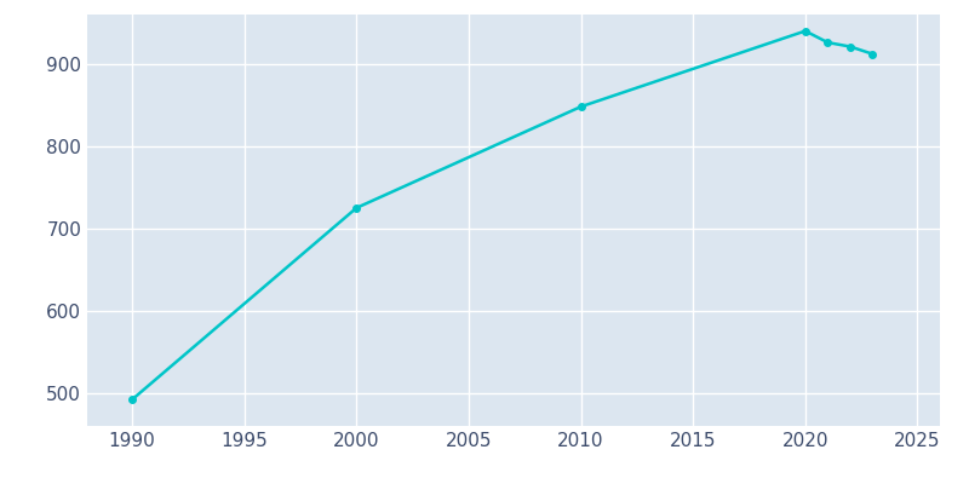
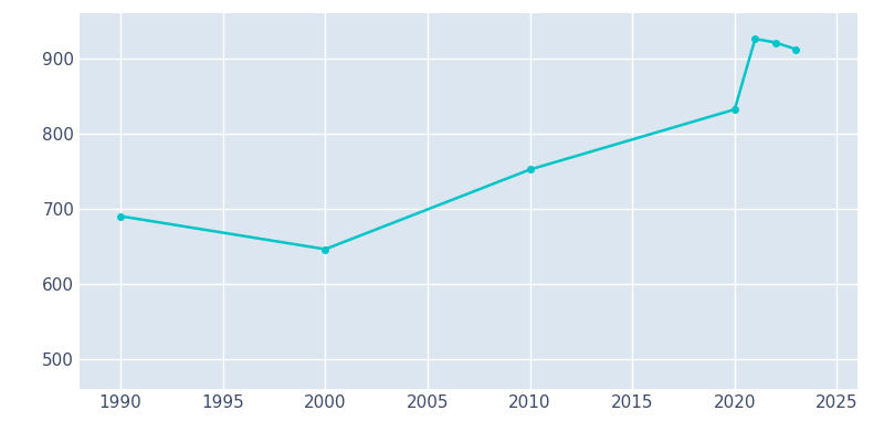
1990: 492 -> 690
2000: 725 -> 646
2010: 848 -> 752
2020: 940 -> 832
